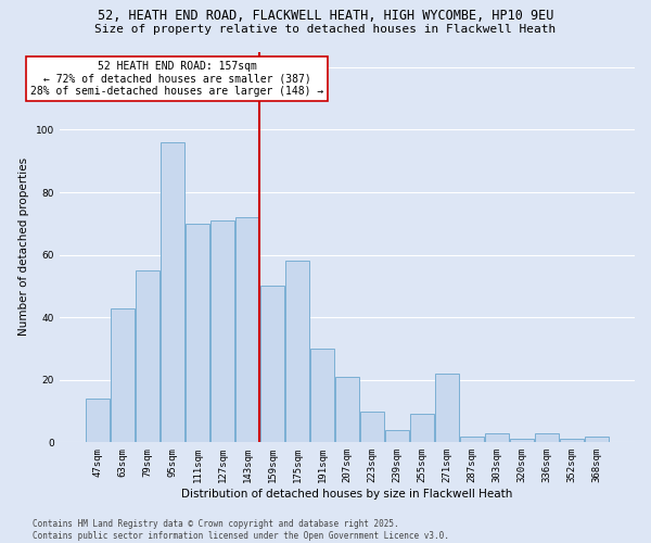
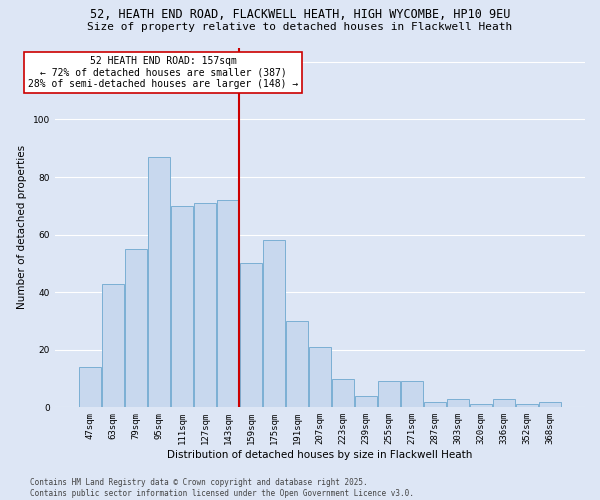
95sqm: 96 -> 87
271sqm: 22 -> 9
